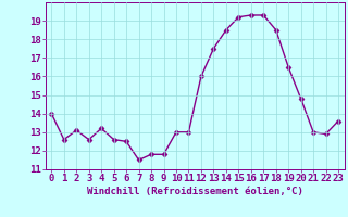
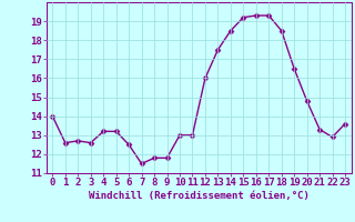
2: 13.1 -> 12.7
5: 12.6 -> 13.2
21: 13.0 -> 13.3
